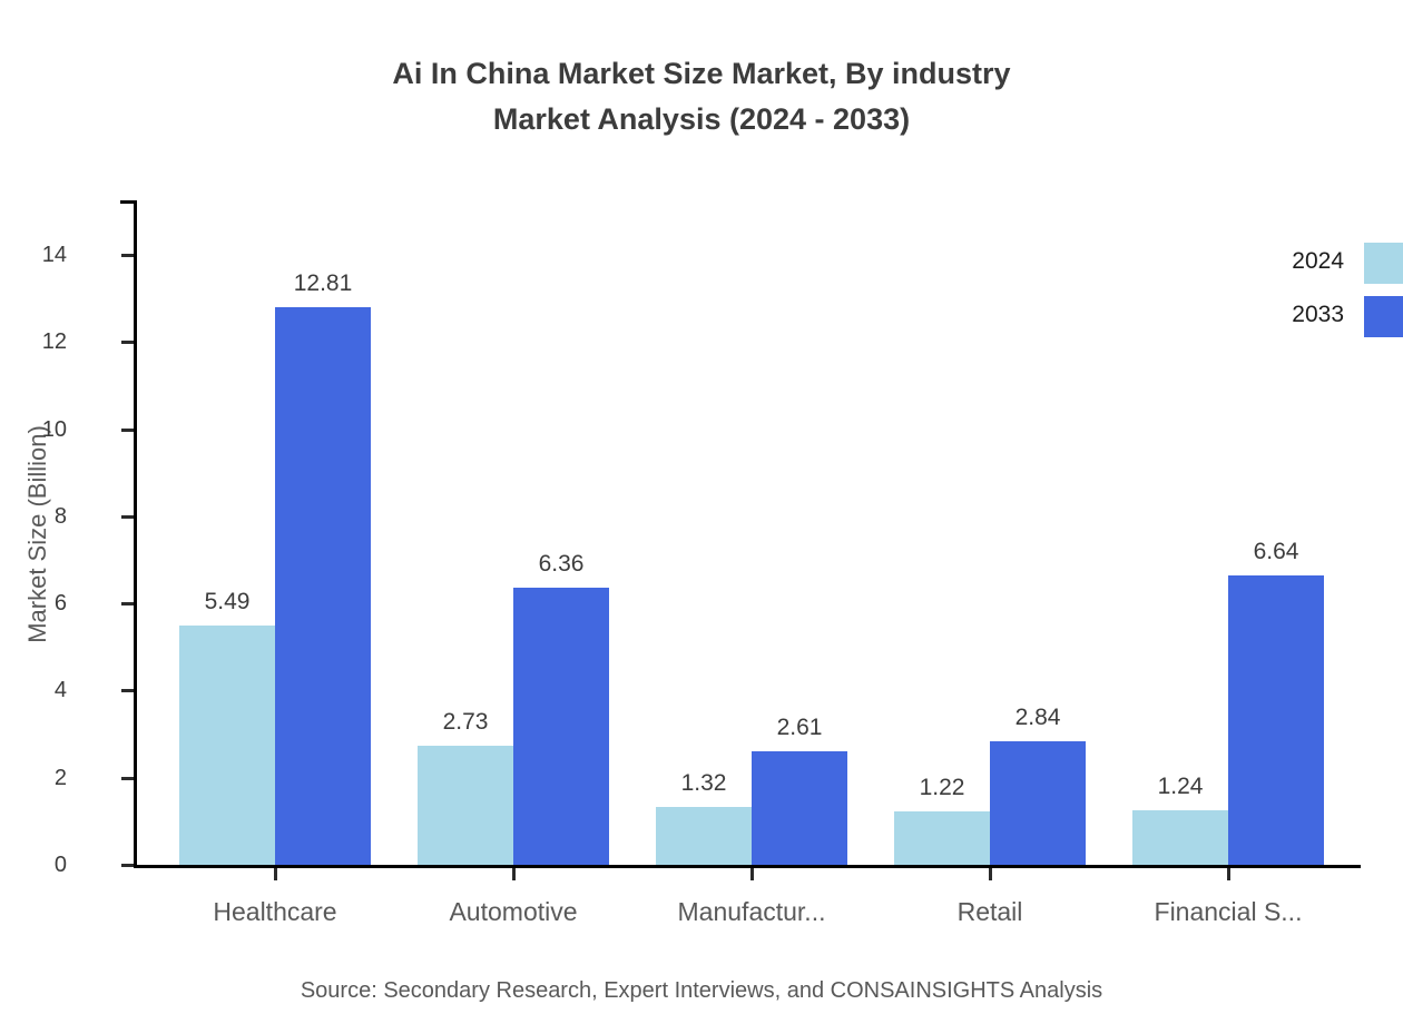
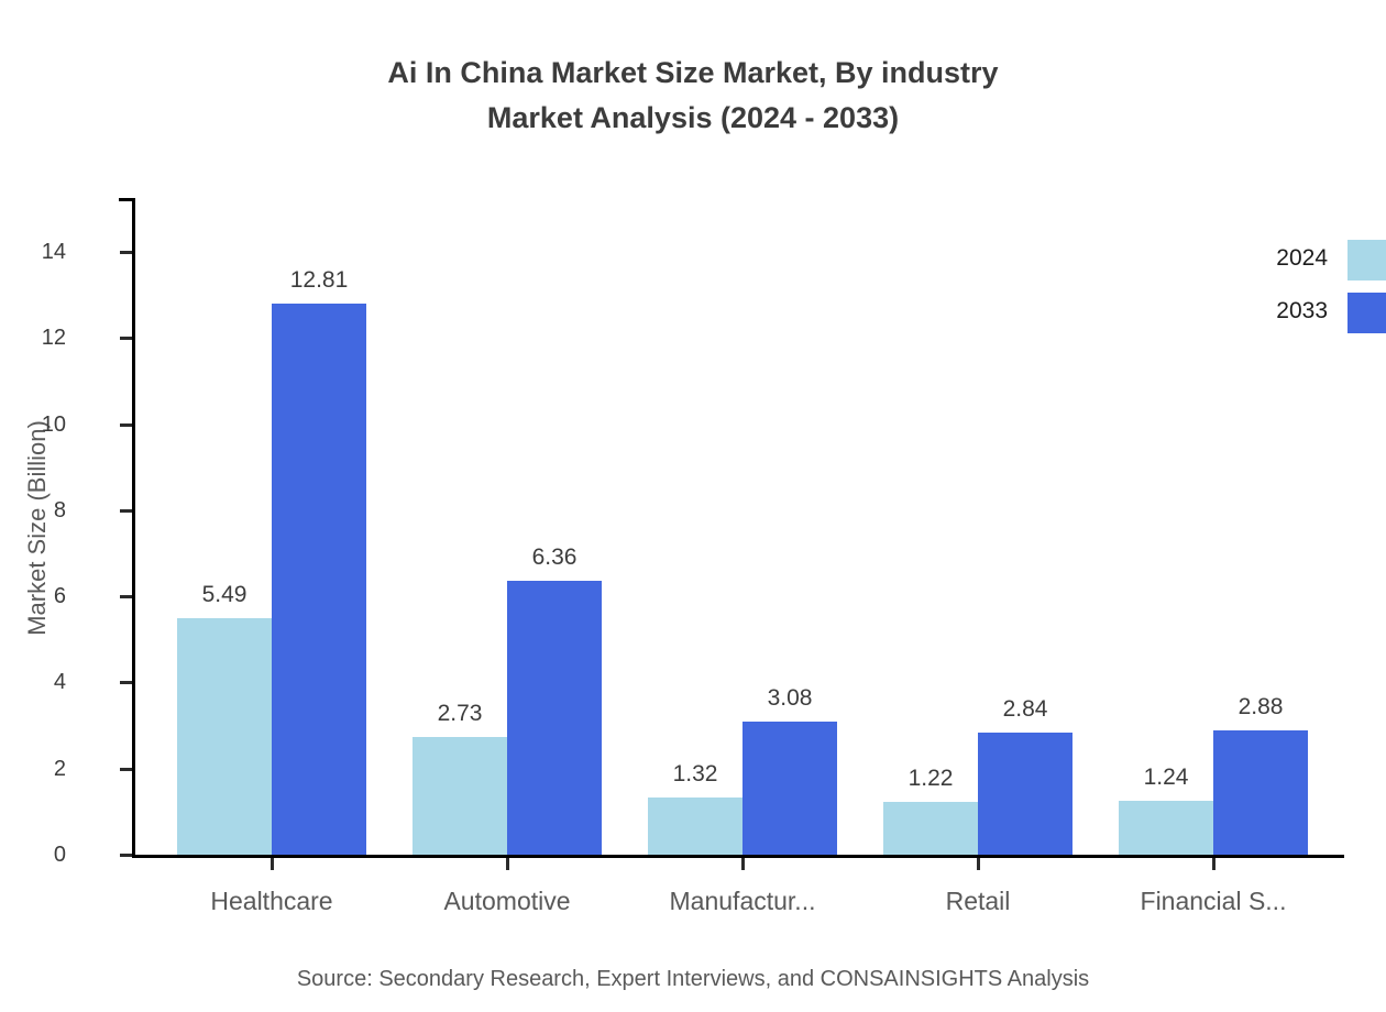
2033/Manufactur...: 2.61 -> 3.08
2033/Financial S...: 6.64 -> 2.88
